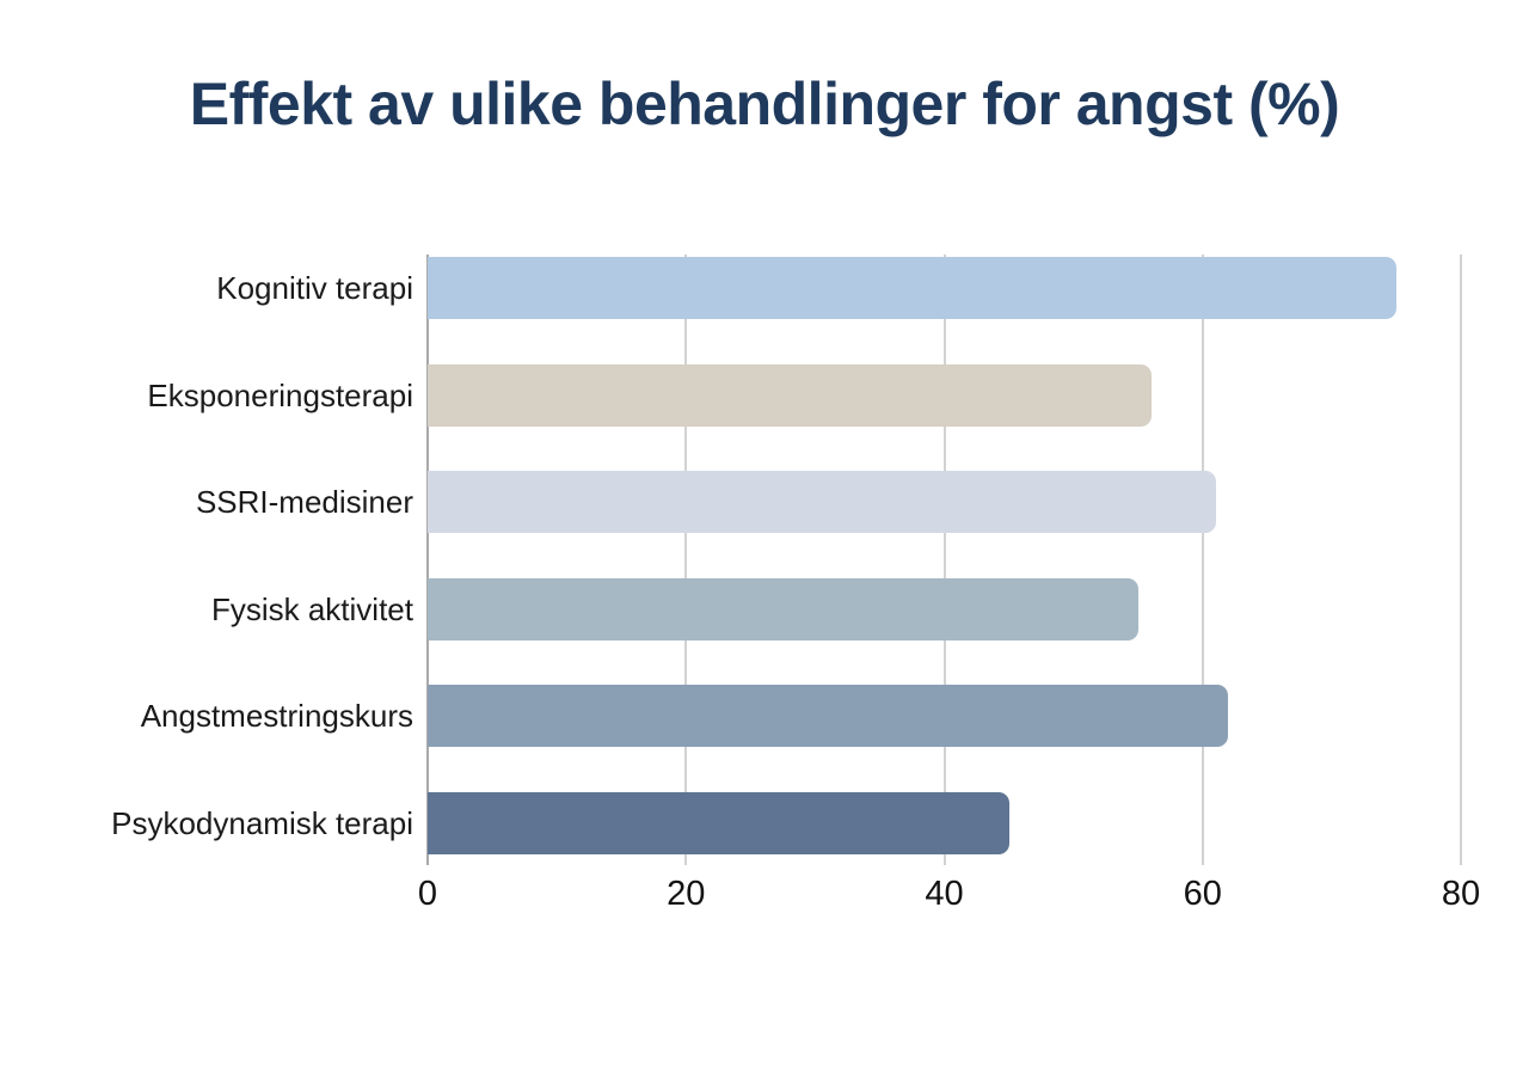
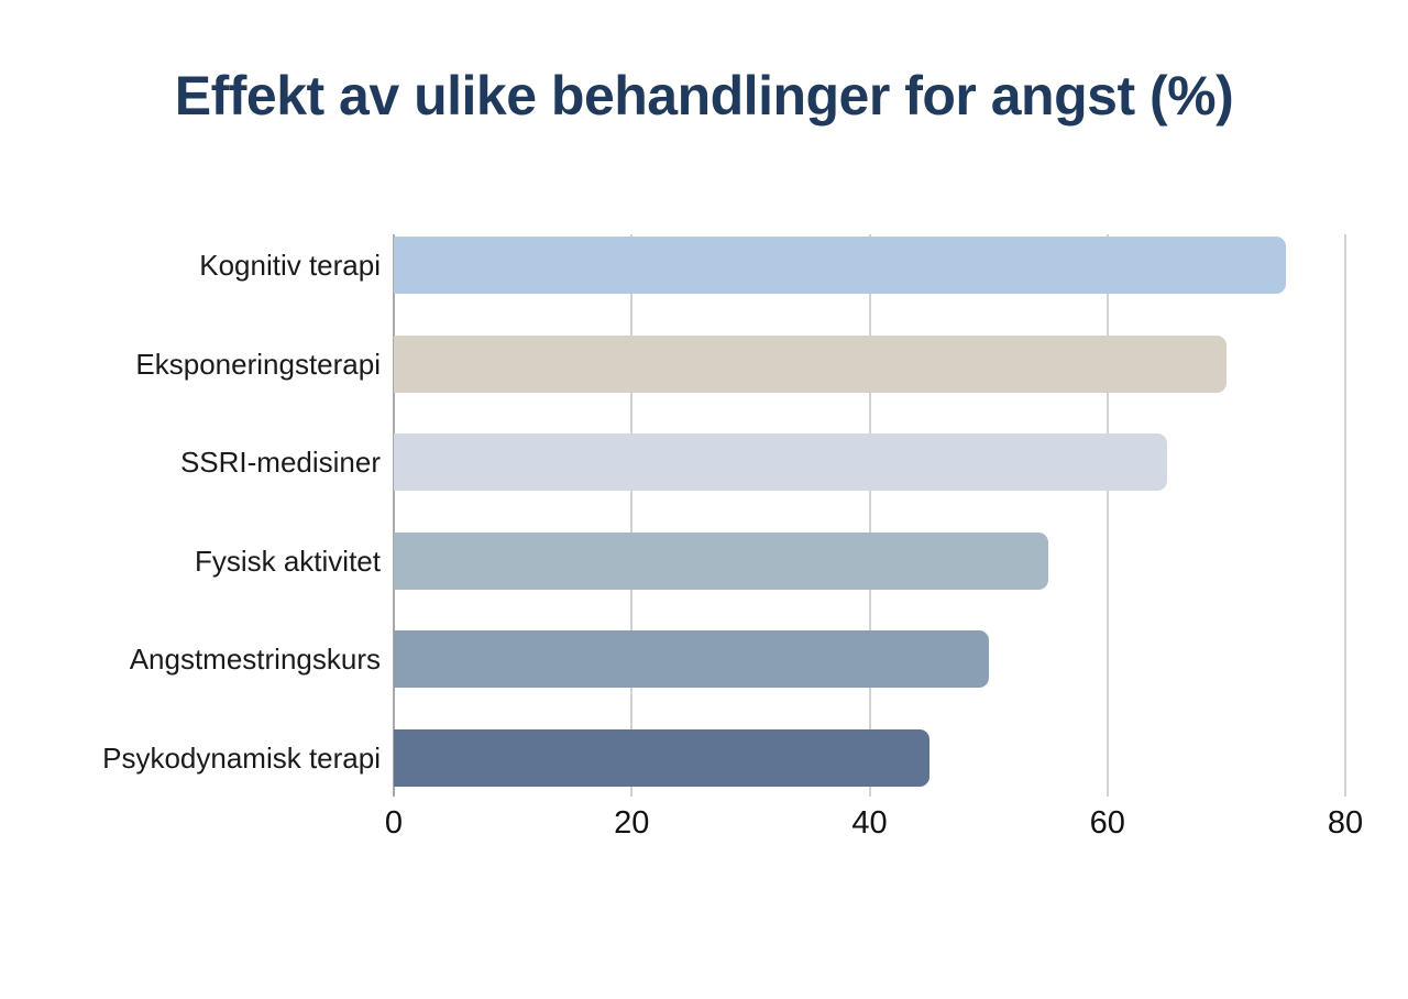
Eksponeringsterapi: 56 -> 70
SSRI-medisiner: 61 -> 65
Angstmestringskurs: 62 -> 50
